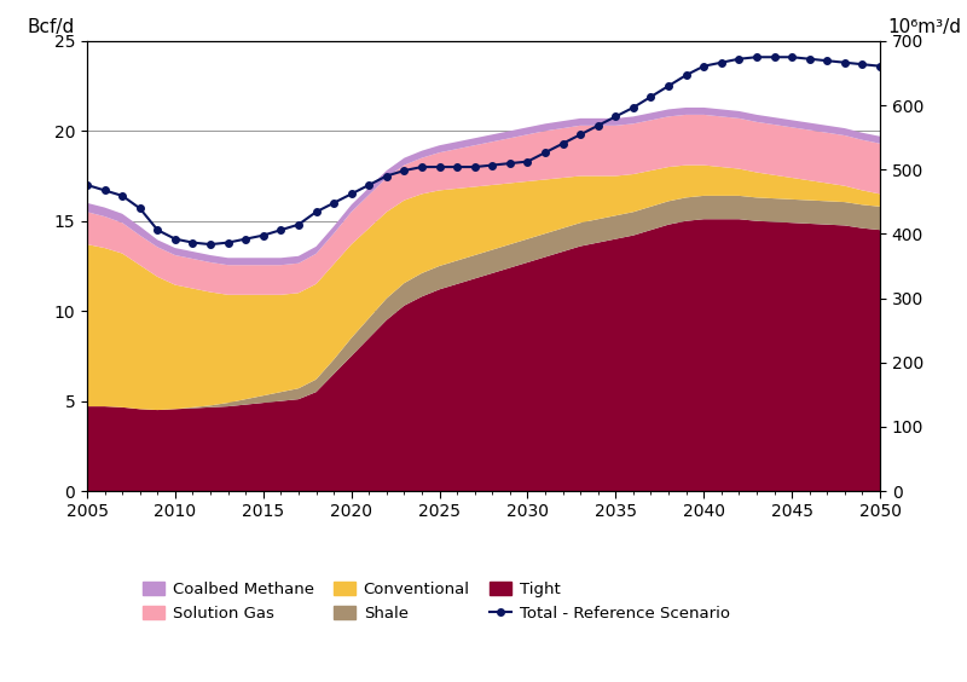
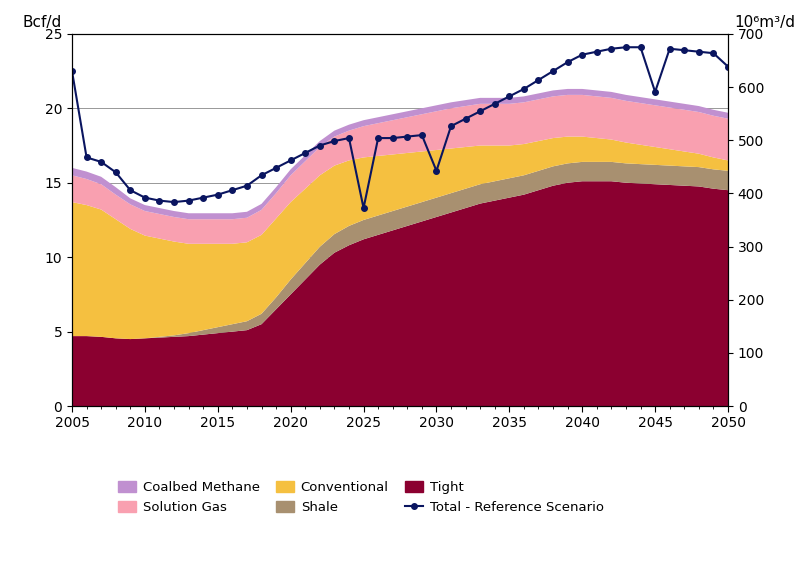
Total - Reference Scenario/2005: 17.0 -> 22.5
Total - Reference Scenario/2025: 18.0 -> 13.3
Total - Reference Scenario/2030: 18.3 -> 15.8
Total - Reference Scenario/2045: 24.1 -> 21.1
Total - Reference Scenario/2050: 23.6 -> 22.8
